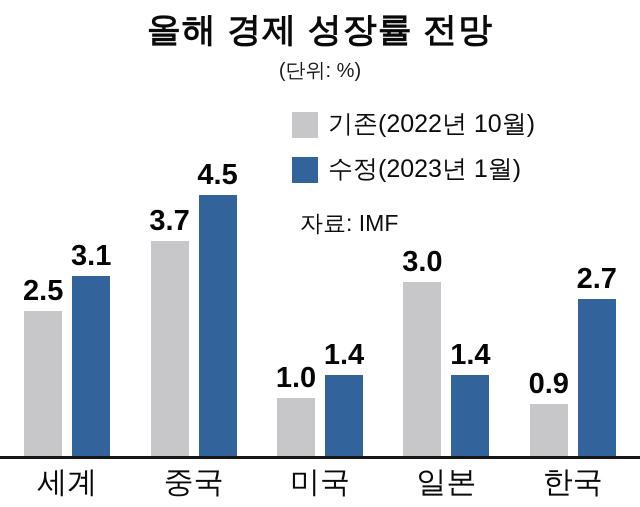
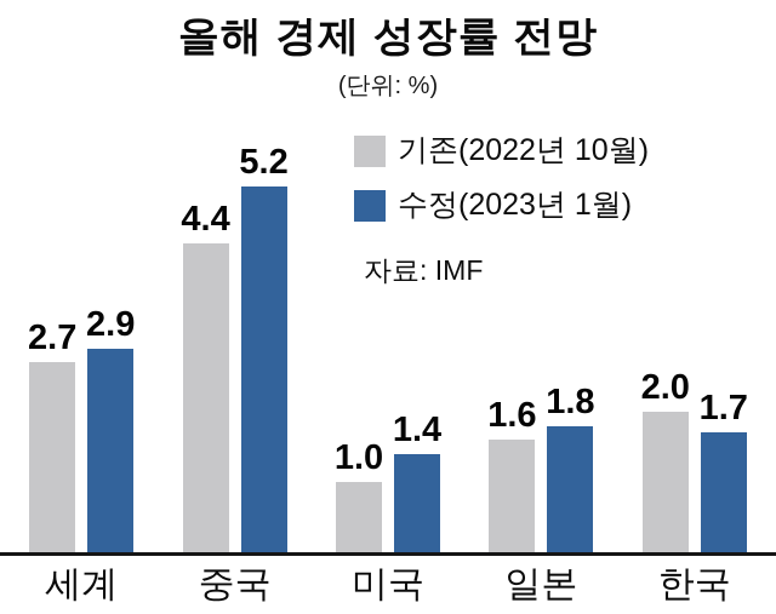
기존(2022년 10월)/세계: 2.5 -> 2.7
수정(2023년 1월)/세계: 3.1 -> 2.9
기존(2022년 10월)/중국: 3.7 -> 4.4
수정(2023년 1월)/중국: 4.5 -> 5.2
기존(2022년 10월)/일본: 3.0 -> 1.6
수정(2023년 1월)/일본: 1.4 -> 1.8
기존(2022년 10월)/한국: 0.9 -> 2.0
수정(2023년 1월)/한국: 2.7 -> 1.7
